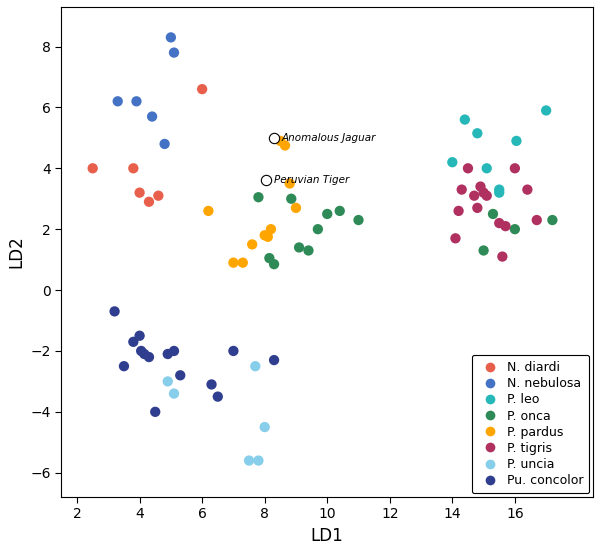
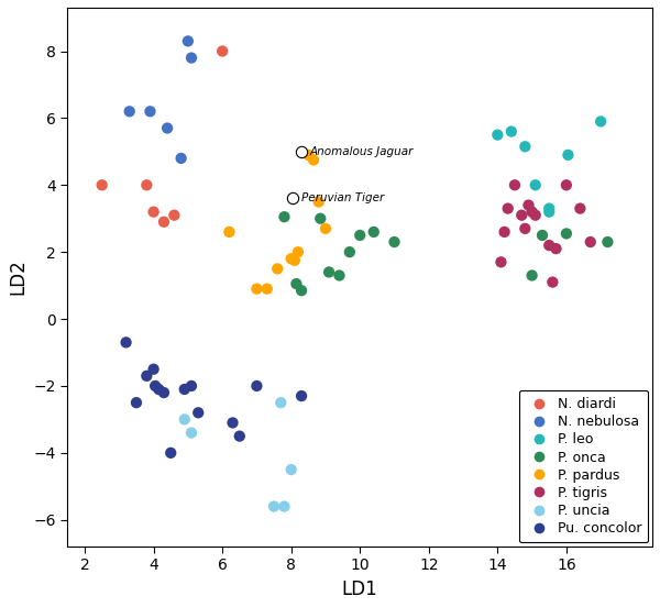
N. diardi/6: 6.6 -> 8.0
P. leo/14: 4.20 -> 5.50
P. onca/16: 2.00 -> 2.55
